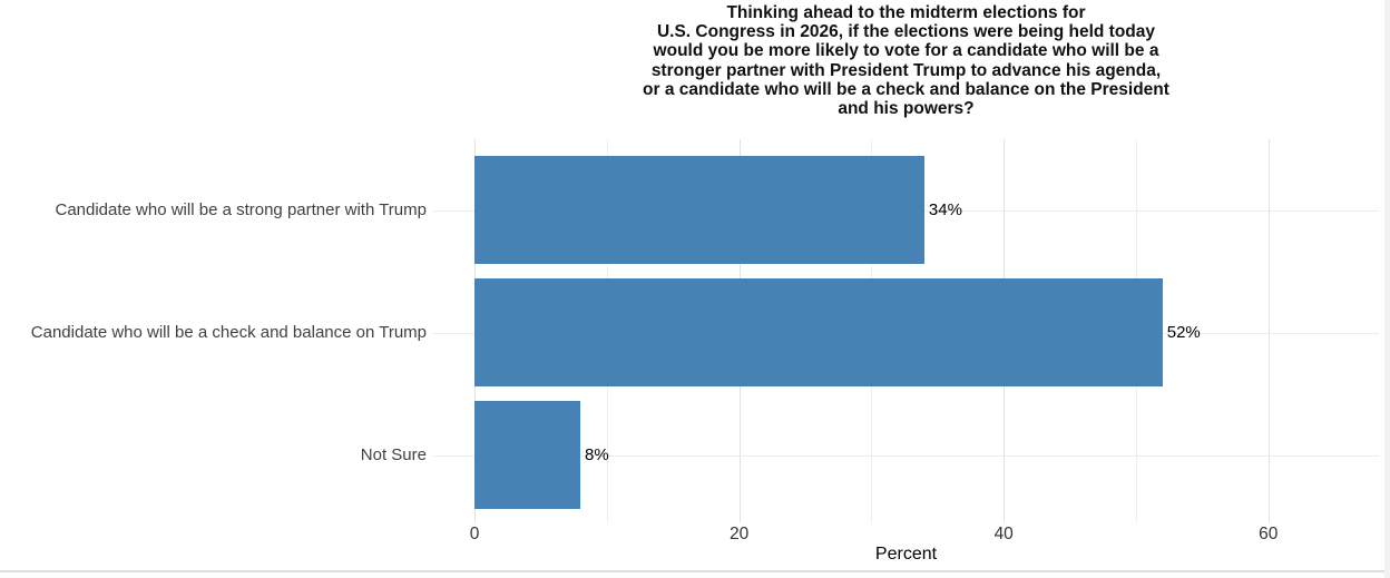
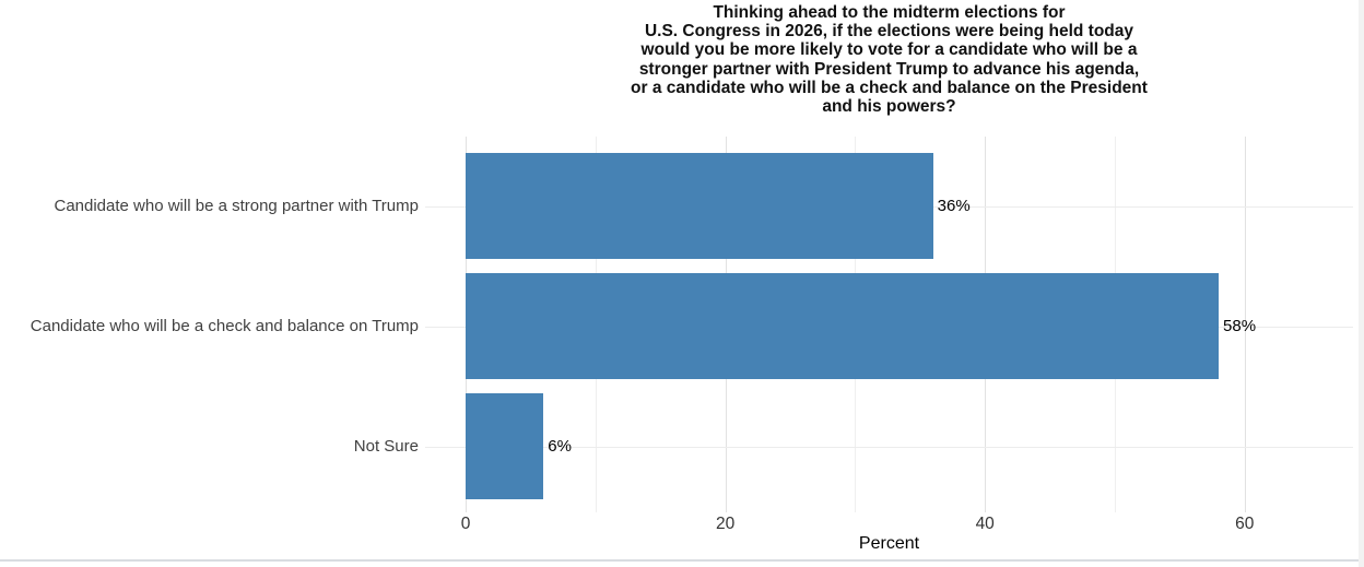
Candidate who will be a strong partner with Trump: 34% -> 36%
Candidate who will be a check and balance on Trump: 52% -> 58%
Not Sure: 8% -> 6%
